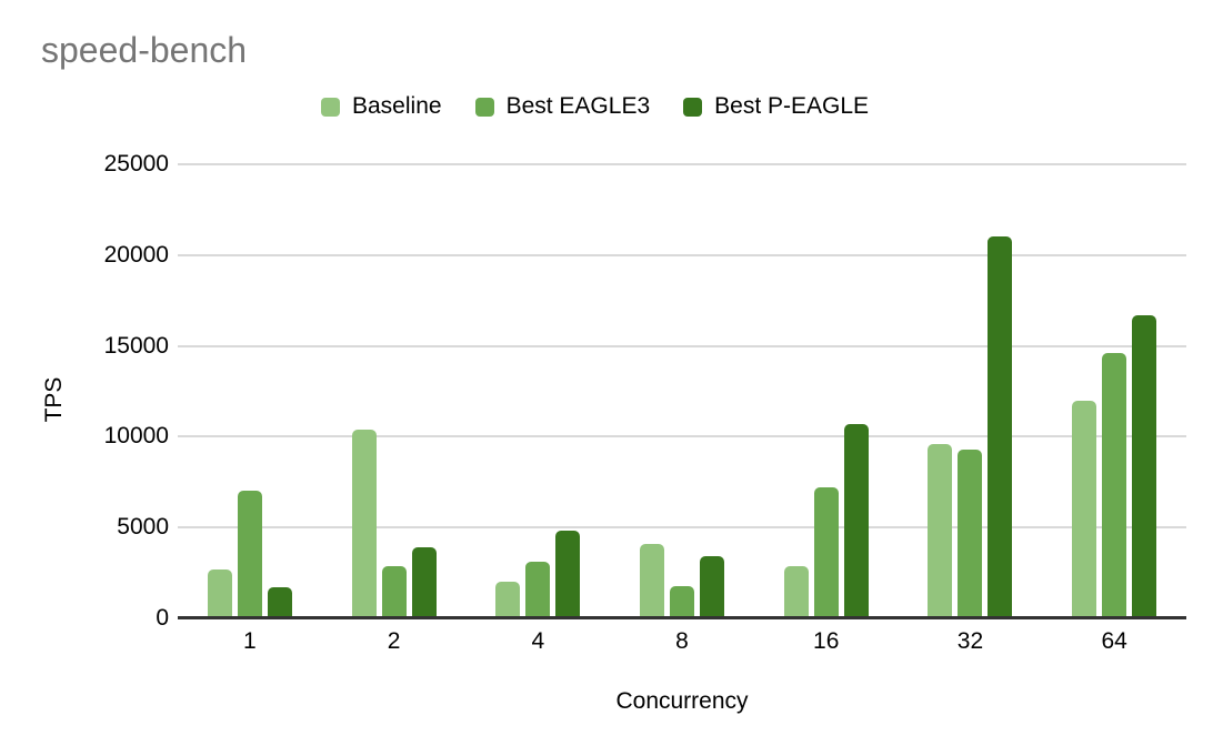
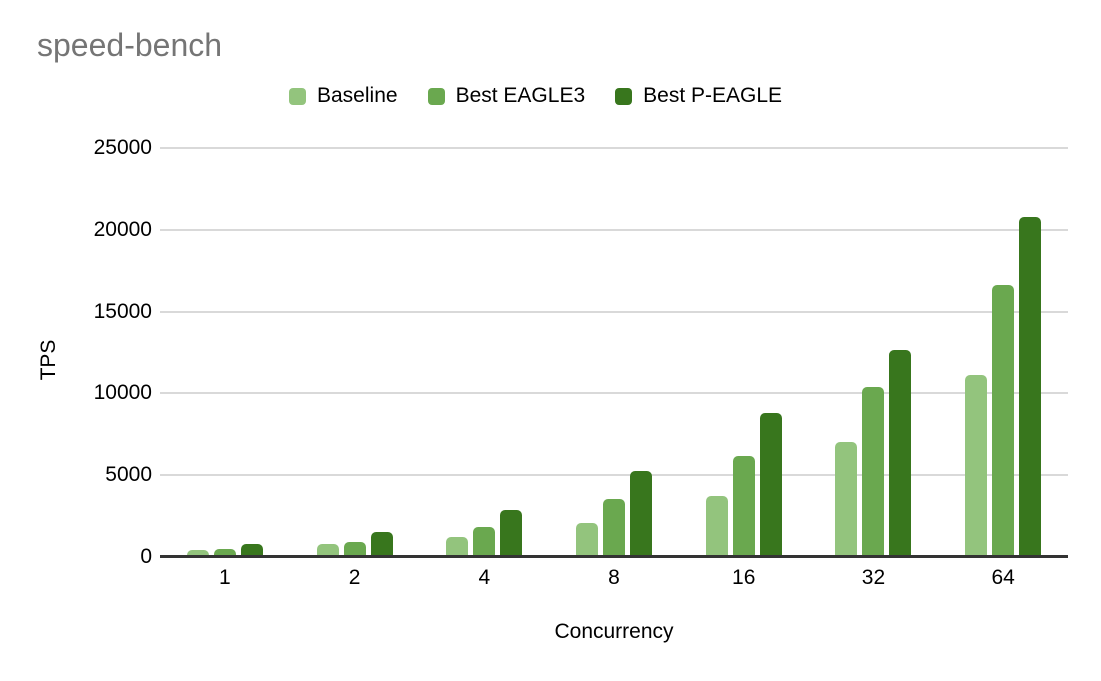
Baseline/1: 2700 -> 400
Best EAGLE3/1: 7000 -> 500
Best P-EAGLE/1: 1700 -> 800
Baseline/2: 10400 -> 800
Best EAGLE3/2: 2900 -> 900
Best P-EAGLE/2: 3900 -> 1600
Baseline/4: 2000 -> 1200
Best EAGLE3/4: 3100 -> 1800
Best P-EAGLE/4: 4800 -> 2800
Baseline/8: 4100 -> 2100
Best EAGLE3/8: 1800 -> 3600
Best P-EAGLE/8: 3400 -> 5200
Baseline/16: 2900 -> 3800
Best EAGLE3/16: 7200 -> 6200
Best P-EAGLE/16: 10700 -> 8800
Baseline/32: 9600 -> 7000
Best EAGLE3/32: 9300 -> 10400
Best P-EAGLE/32: 21000 -> 12600
Baseline/64: 12000 -> 11100
Best EAGLE3/64: 14600 -> 16600
Best P-EAGLE/64: 16700 -> 20800
